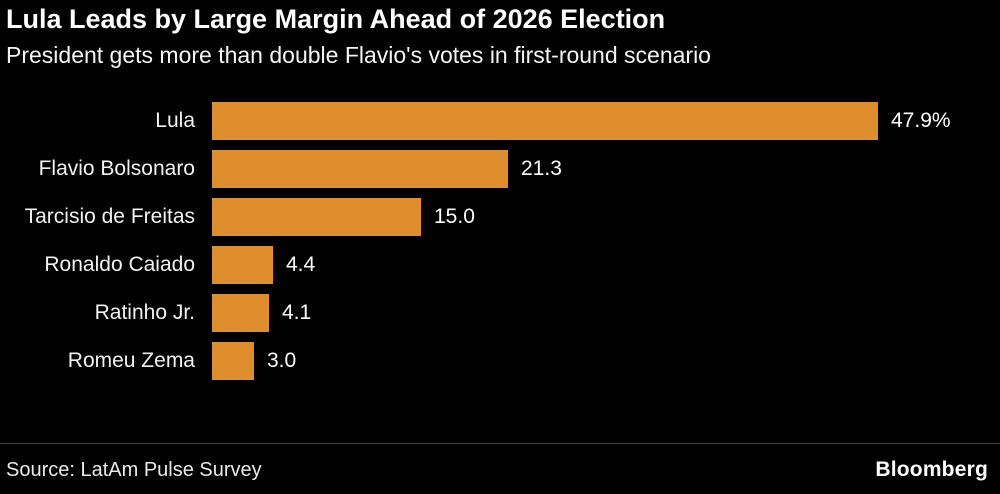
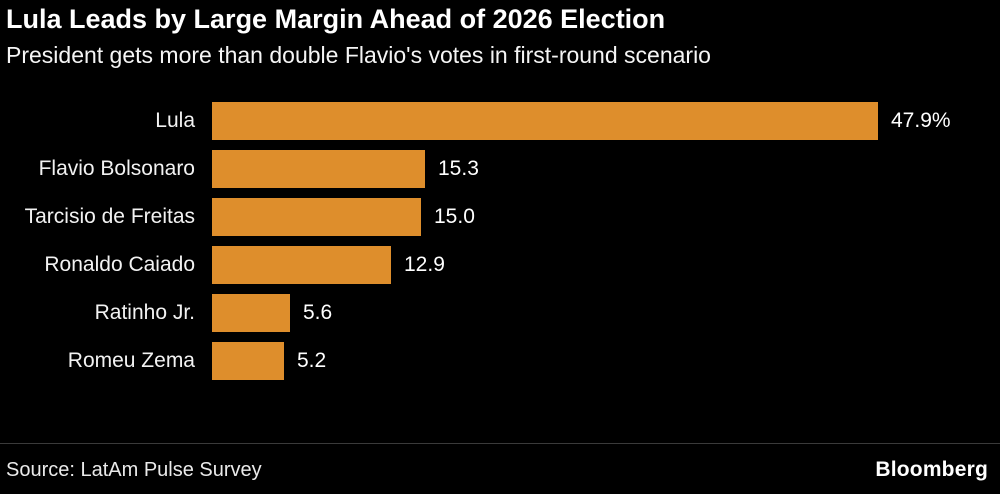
Flavio Bolsonaro: 21.3 -> 15.3
Ronaldo Caiado: 4.4 -> 12.9
Ratinho Jr.: 4.1 -> 5.6
Romeu Zema: 3.0 -> 5.2
